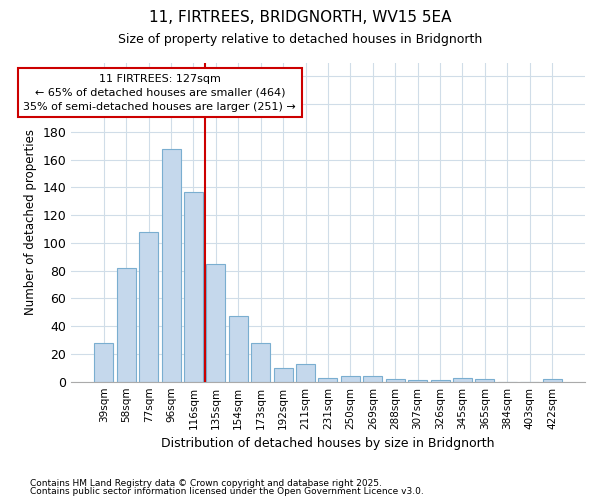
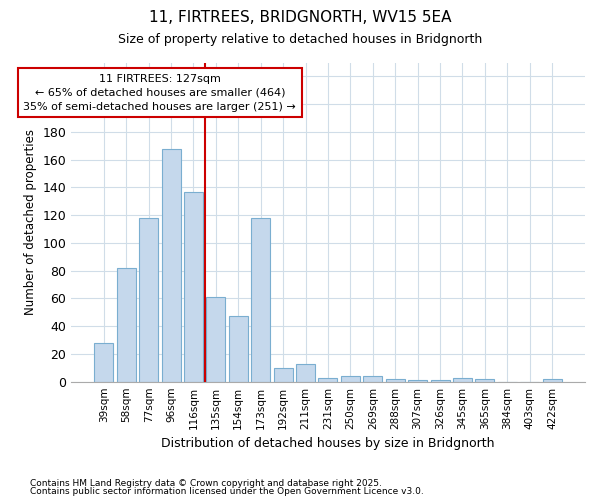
77sqm: 108 -> 118
135sqm: 85 -> 61
173sqm: 28 -> 118
